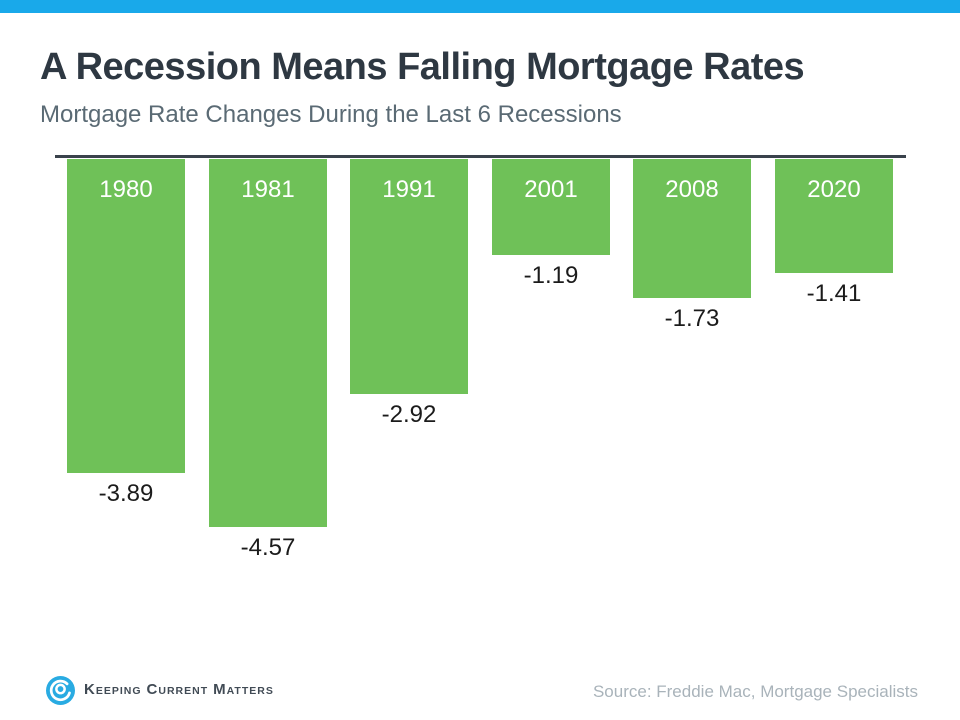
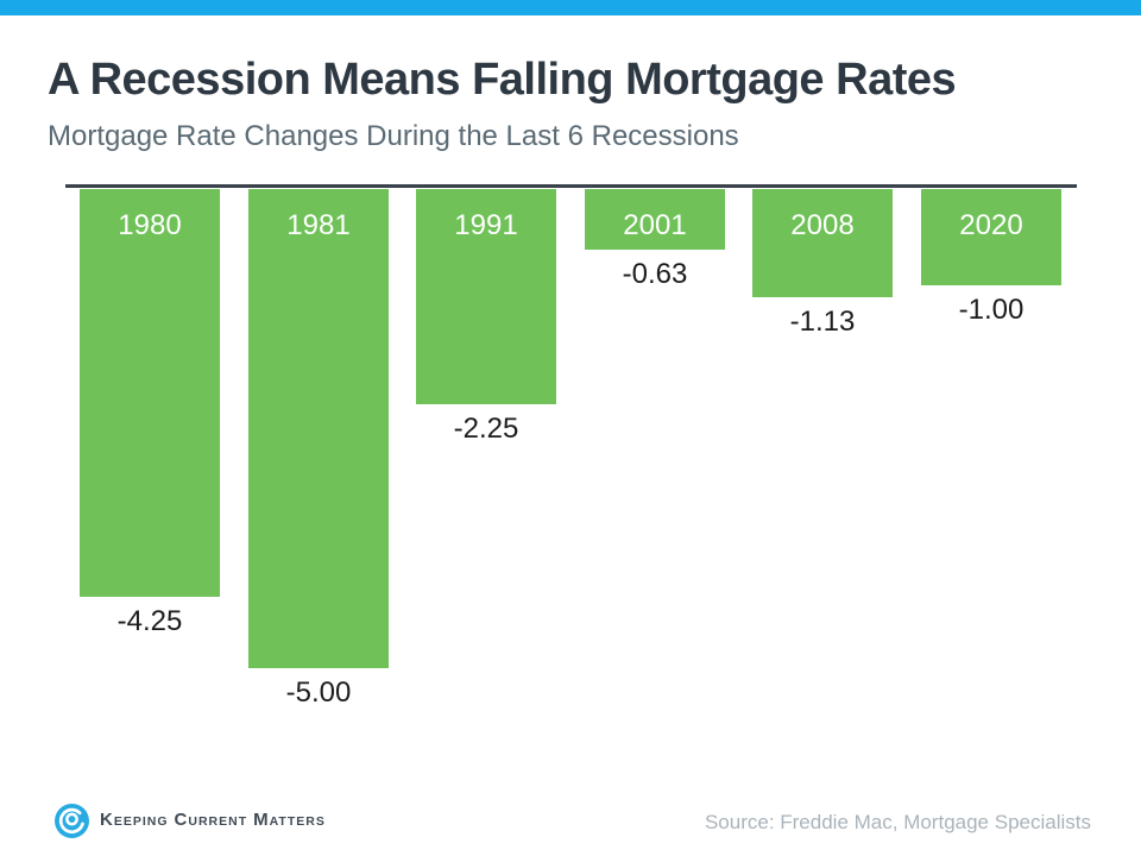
1980: -3.89 -> -4.25
1981: -4.57 -> -5.00
1991: -2.92 -> -2.25
2001: -1.19 -> -0.63
2008: -1.73 -> -1.13
2020: -1.41 -> -1.00
